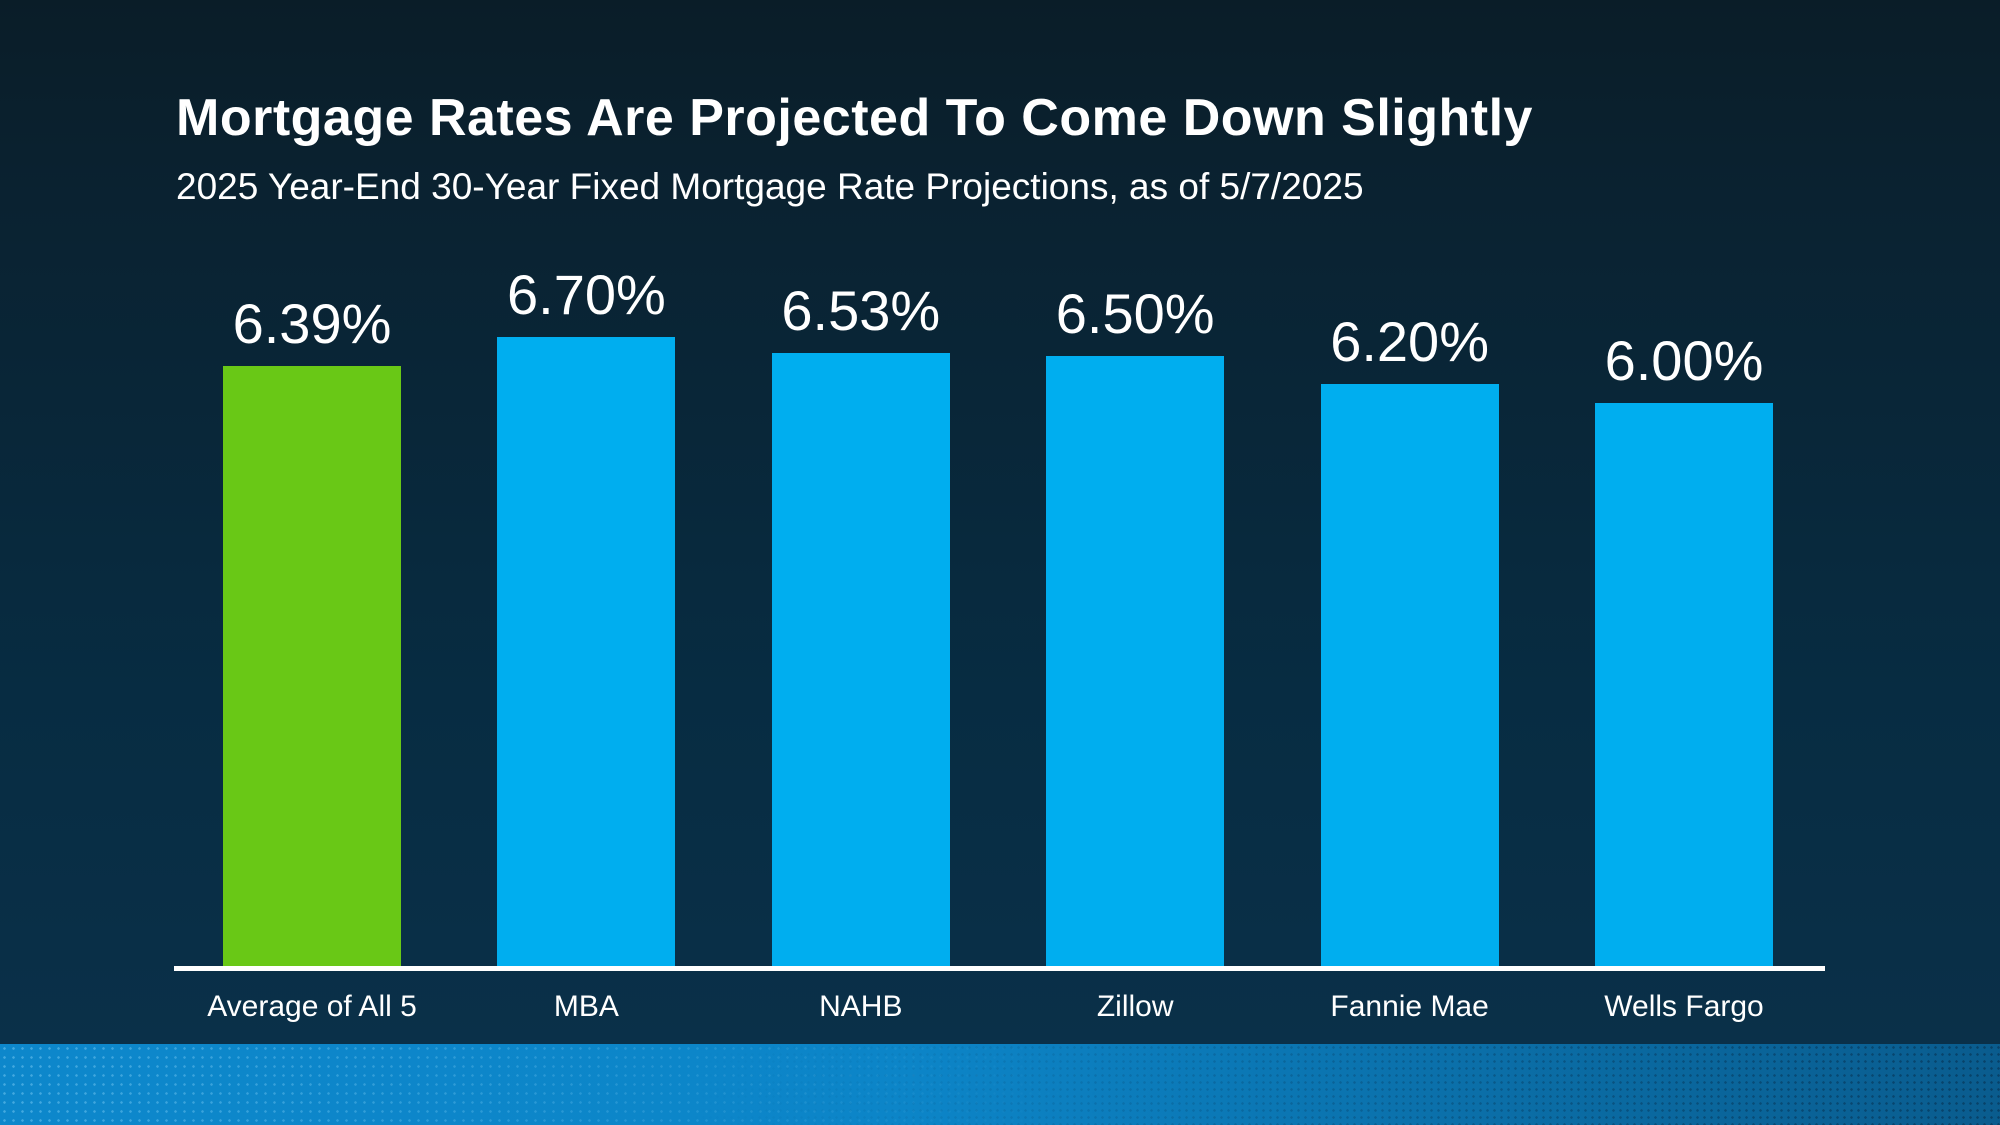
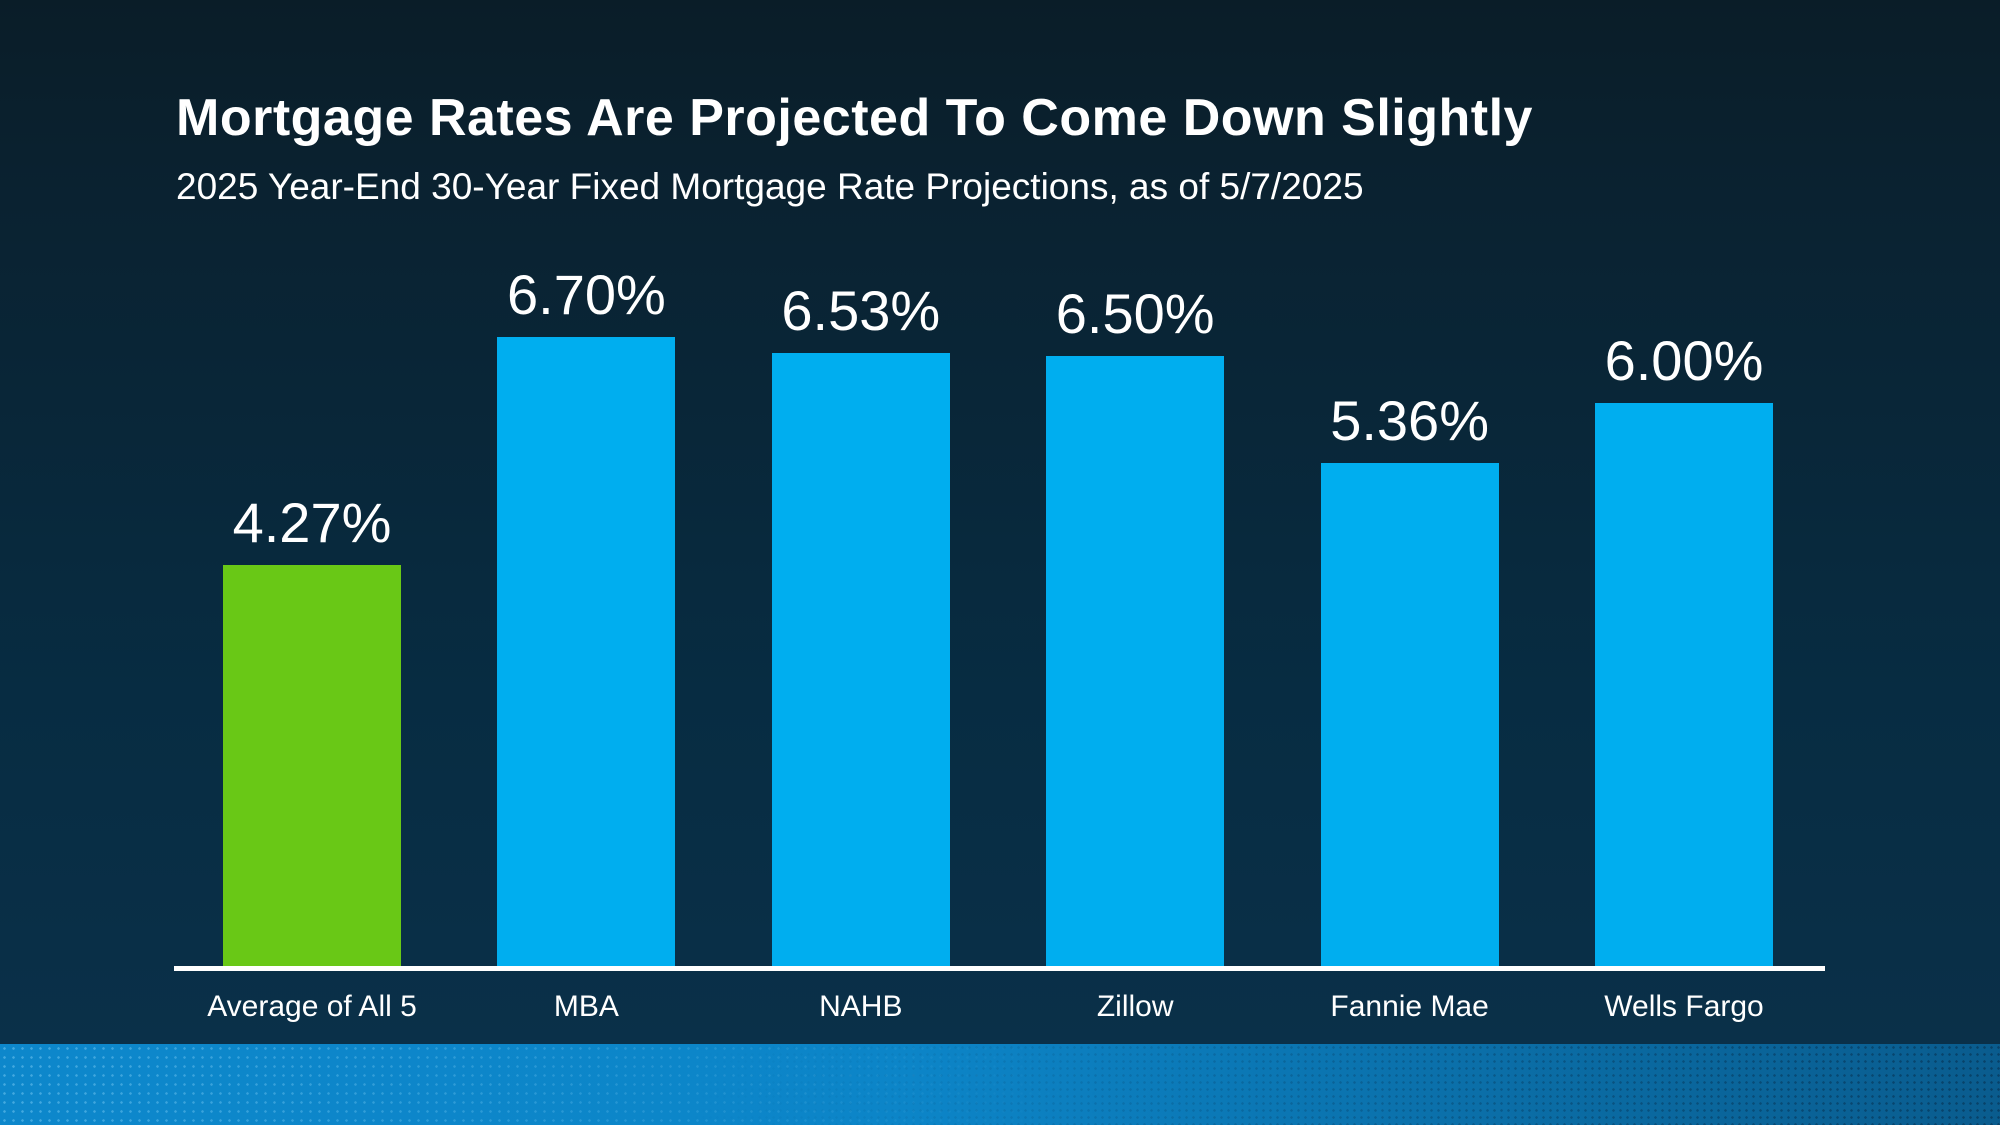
Average of All 5: 6.39% -> 4.27%
Fannie Mae: 6.20% -> 5.36%
